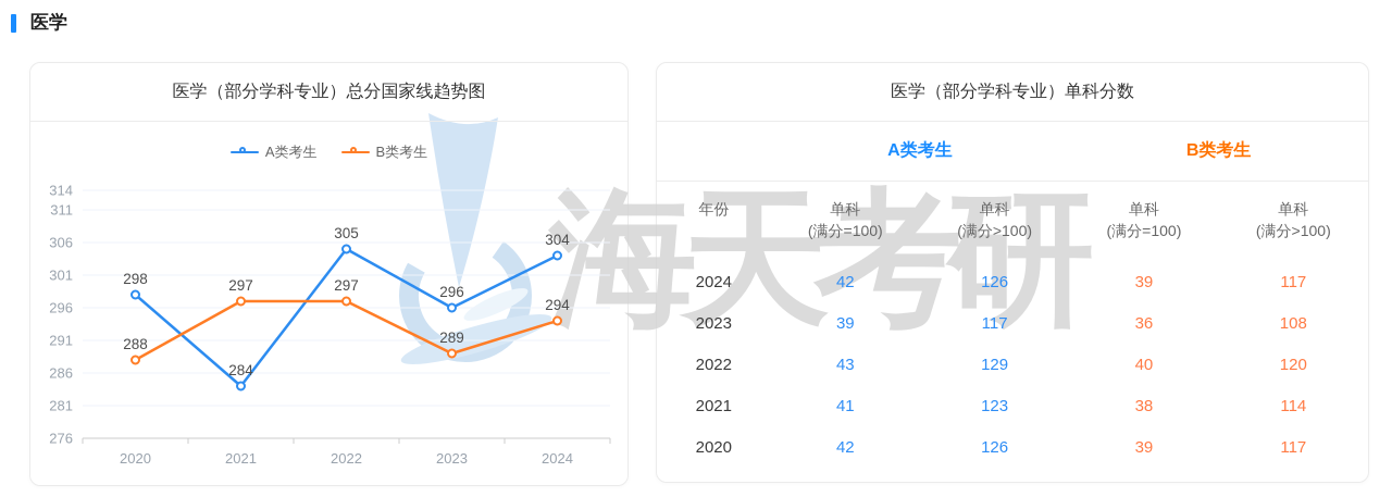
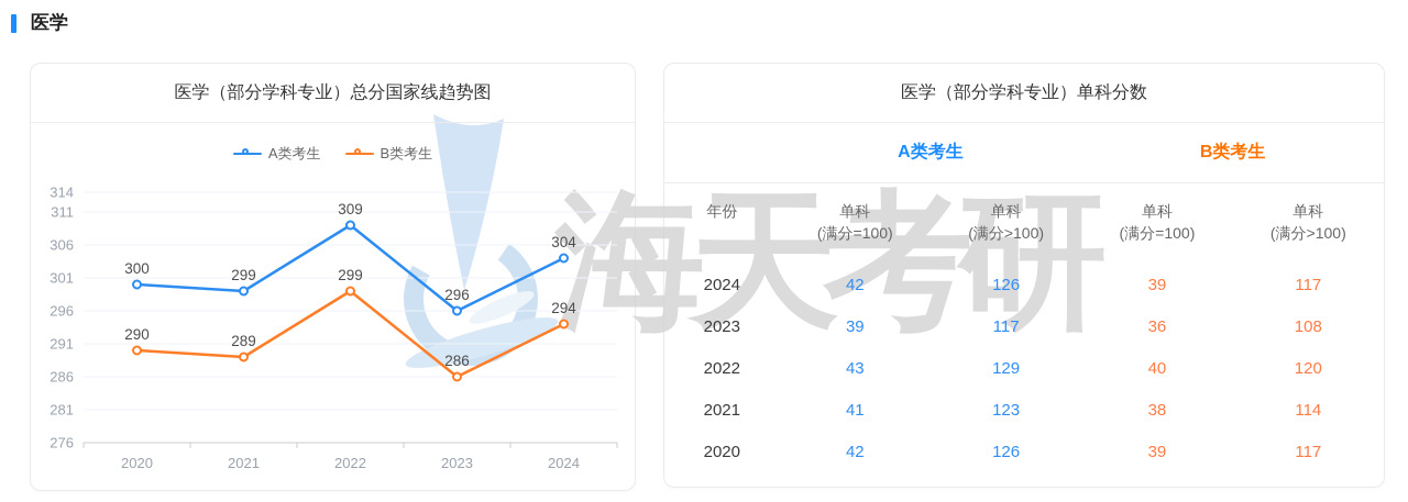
A类考生/2020: 298 -> 300
B类考生/2020: 288 -> 290
A类考生/2021: 284 -> 299
B类考生/2021: 297 -> 289
A类考生/2022: 305 -> 309
B类考生/2022: 297 -> 299
B类考生/2023: 289 -> 286
